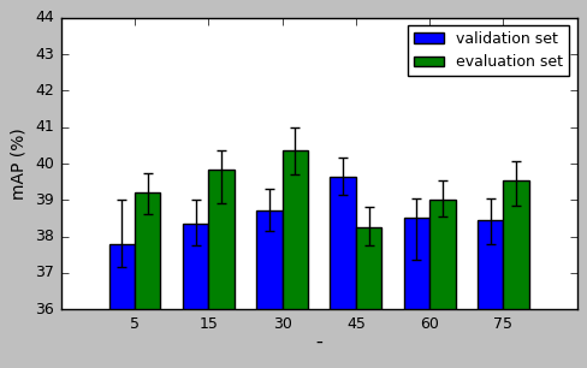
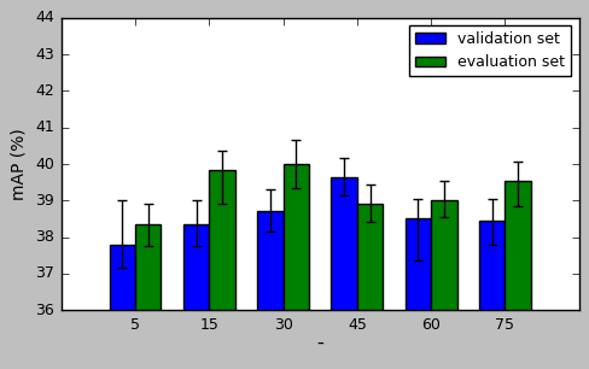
evaluation set/5: 39.20 -> 38.35
evaluation set/30: 40.35 -> 40.00
evaluation set/45: 38.25 -> 38.90
